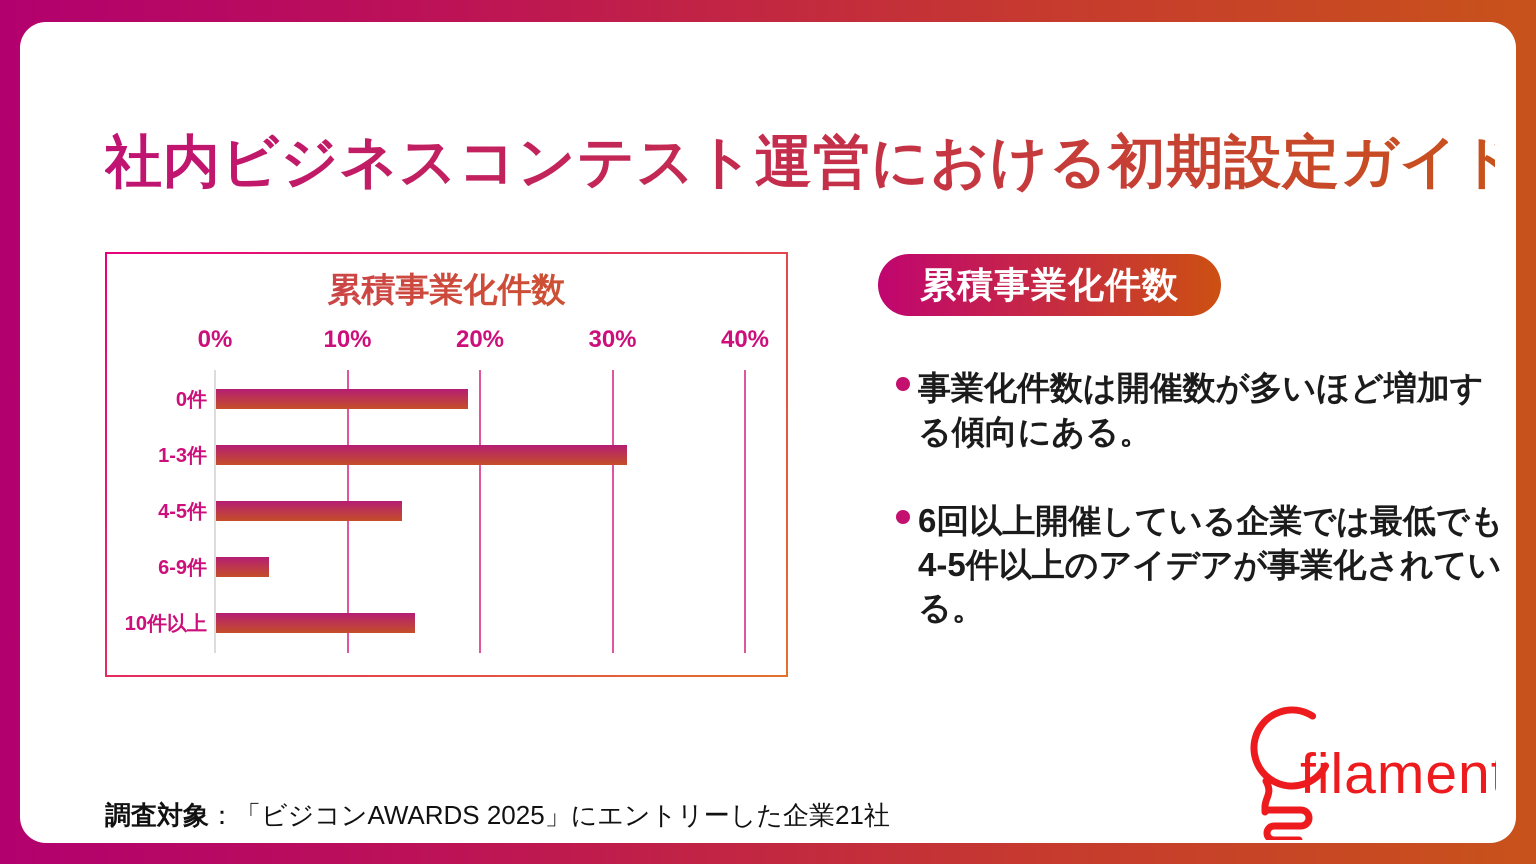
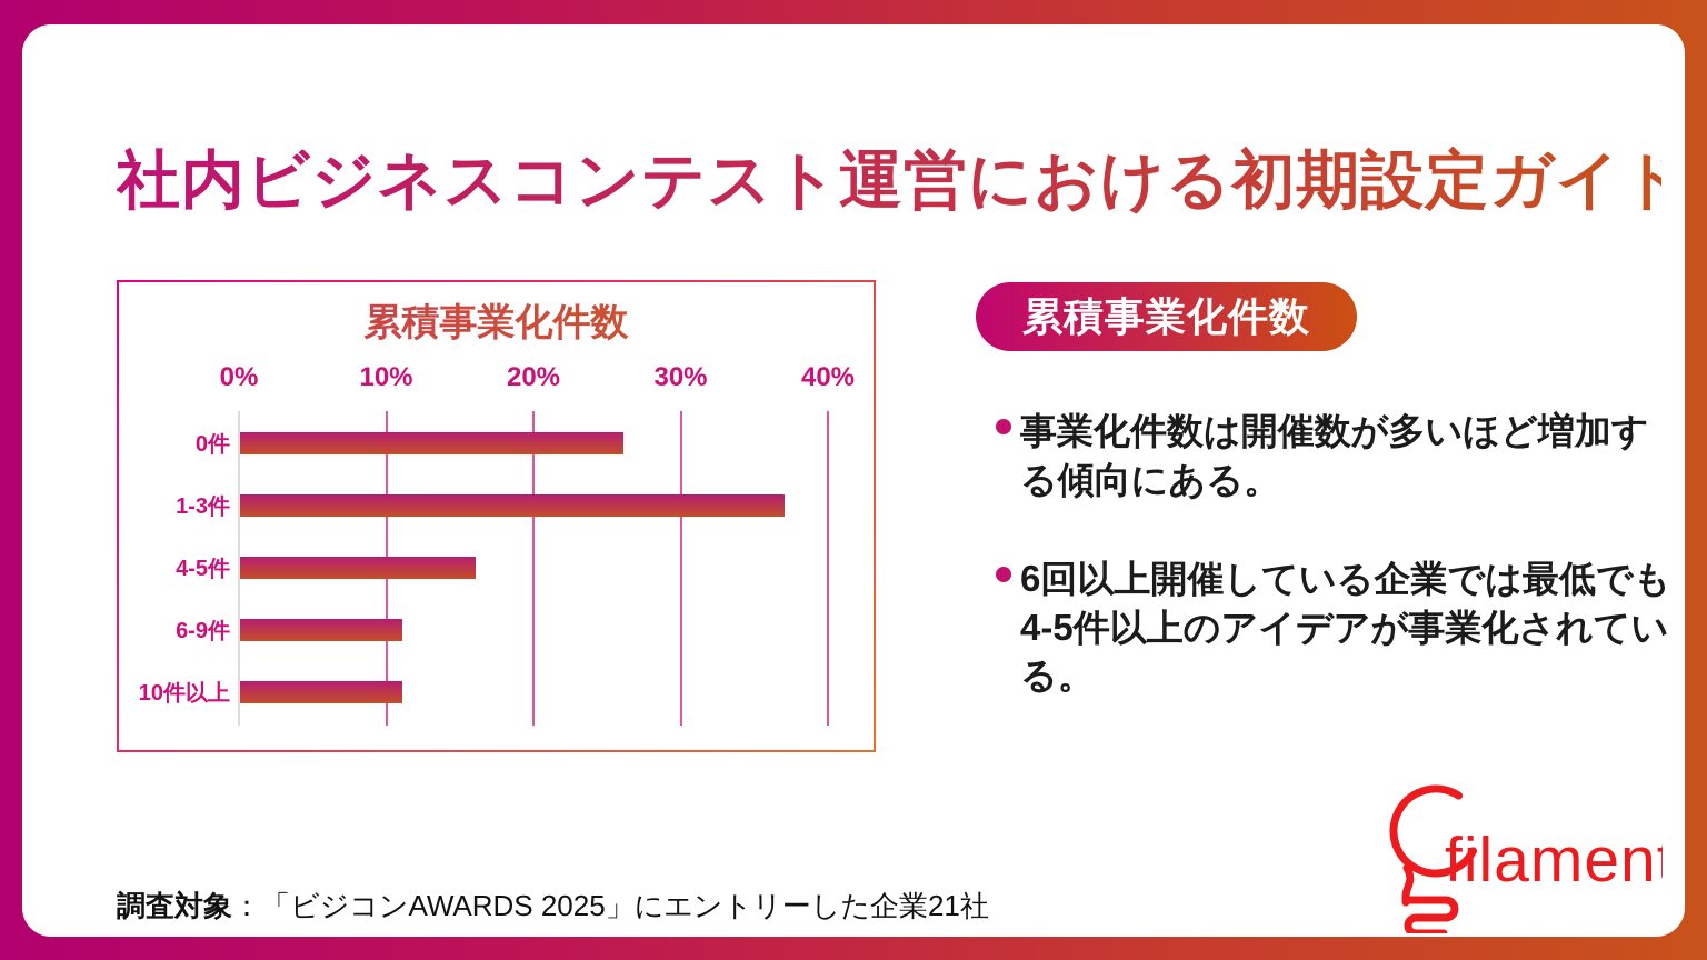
0件: 19% -> 26%
1-3件: 31% -> 37%
4-5件: 14% -> 16%
6-9件: 4% -> 11%
10件以上: 15% -> 11%
